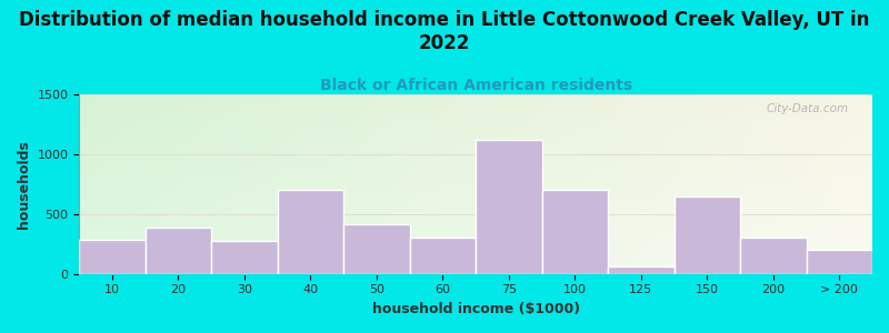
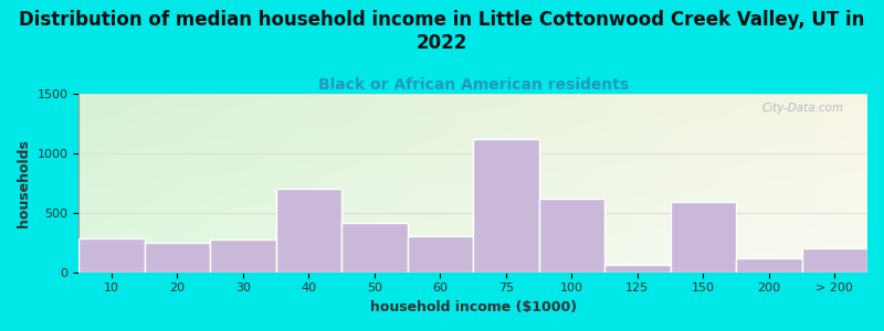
20: 390 -> 250
100: 700 -> 620
150: 650 -> 590
200: 300 -> 120
